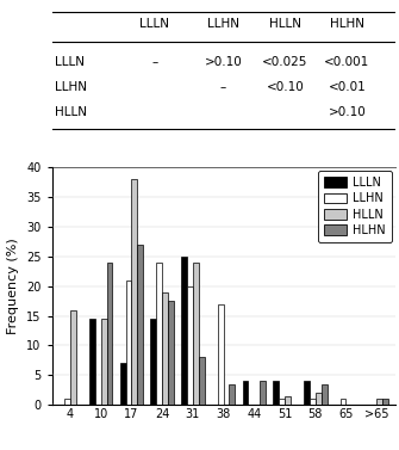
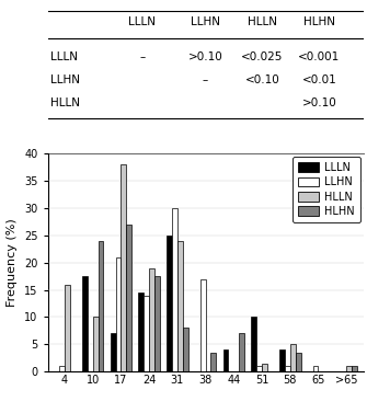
LLLN/10: 14.5 -> 17.5
HLLN/10: 14.5 -> 10.0
LLHN/24: 24 -> 14
LLHN/31: 20 -> 30
HLHN/44: 4.0 -> 7.0
LLLN/51: 4.0 -> 10.0
HLLN/58: 2.0 -> 5.0
